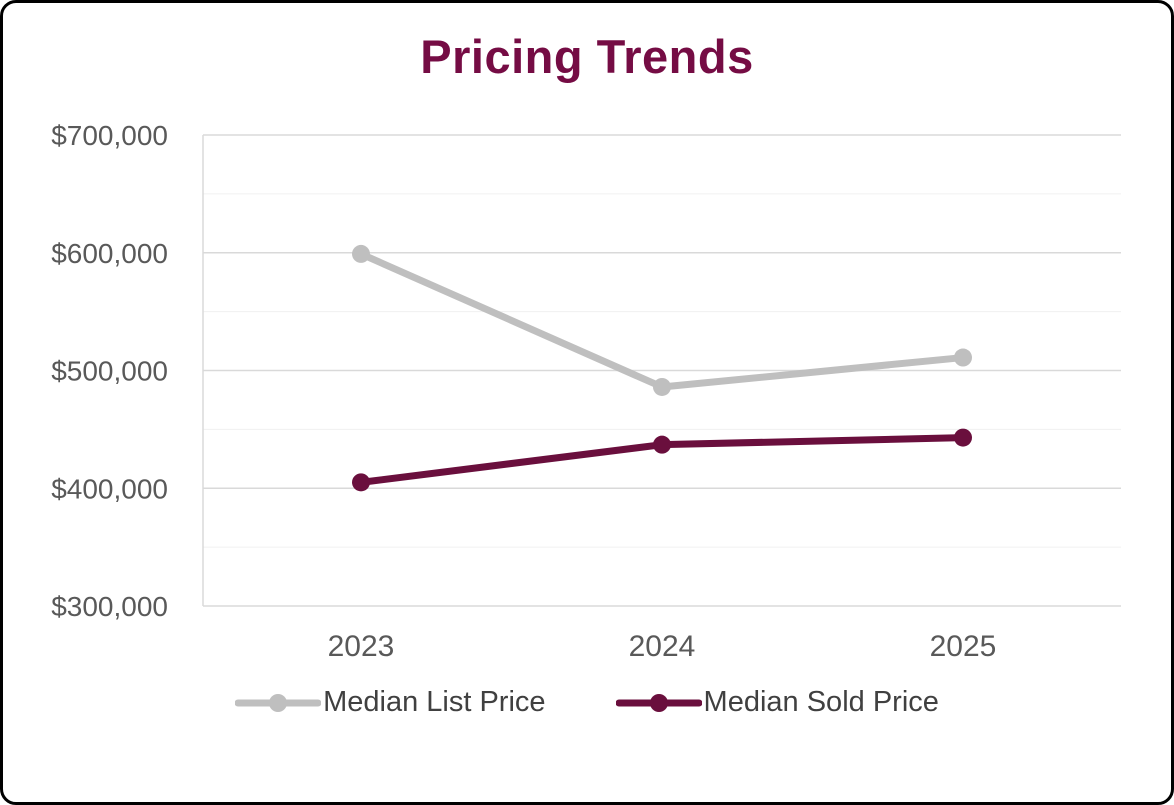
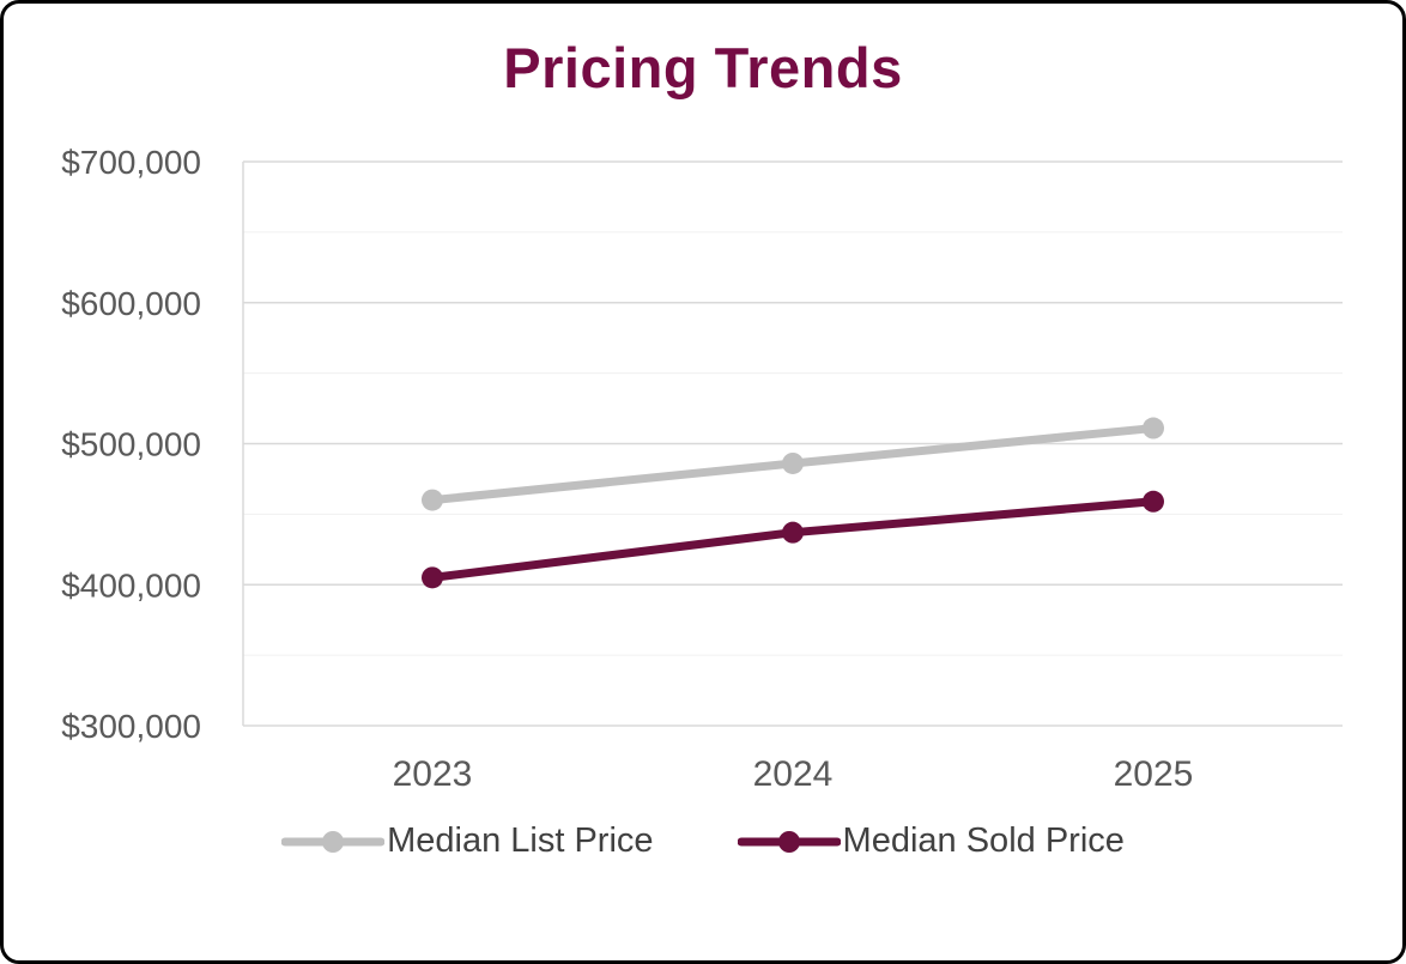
Median List Price/2023: $599000 -> $460000
Median Sold Price/2025: $443000 -> $459000
